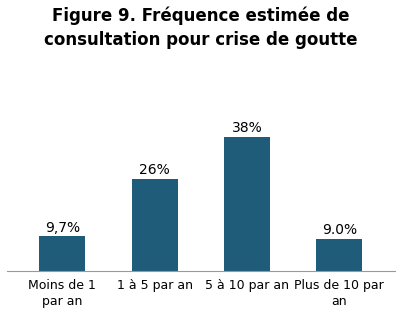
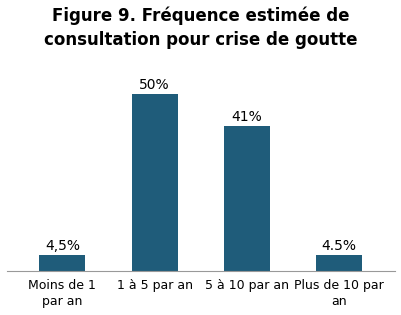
Moins de 1 par an: 9,7% -> 4,5%
1 à 5 par an: 26% -> 50%
5 à 10 par an: 38% -> 41%
Plus de 10 par an: 9.0% -> 4.5%
